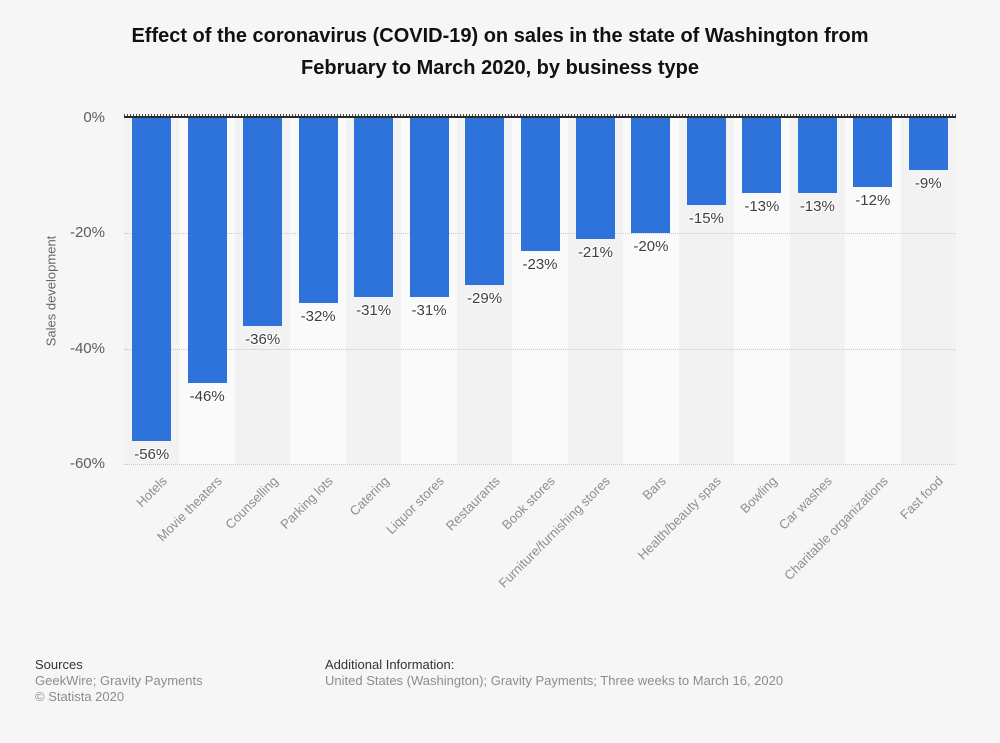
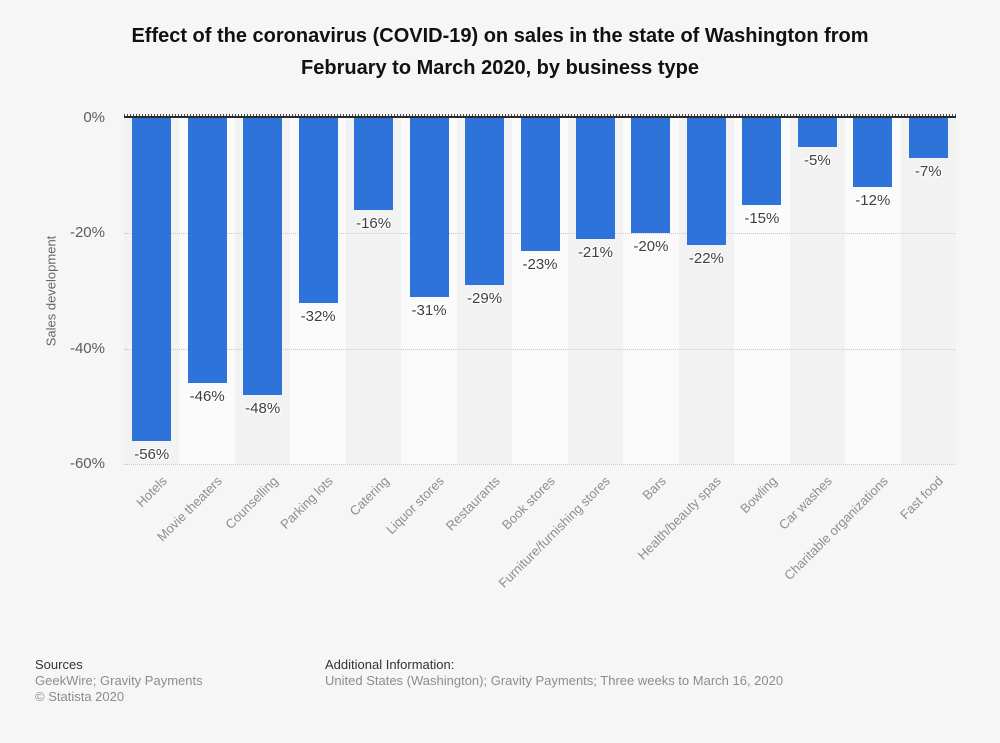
Counselling: -36% -> -48%
Catering: -31% -> -16%
Health/beauty spas: -15% -> -22%
Bowling: -13% -> -15%
Car washes: -13% -> -5%
Fast food: -9% -> -7%
